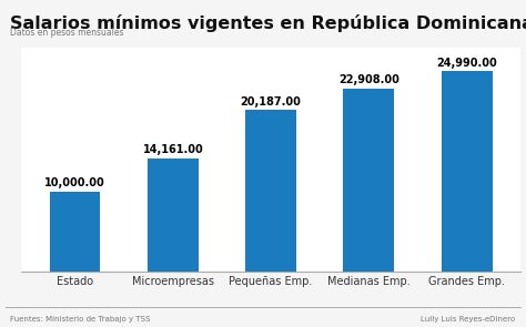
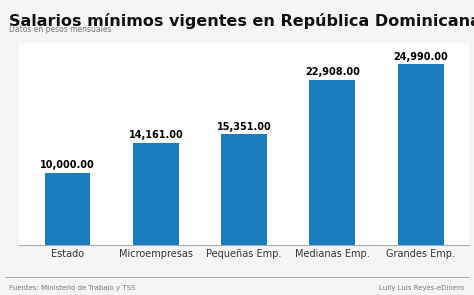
Pequeñas Emp.: 20,187.00 -> 15,351.00
